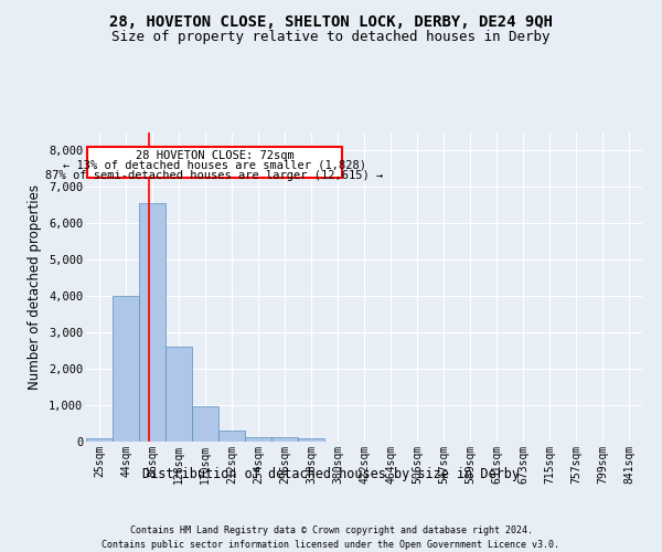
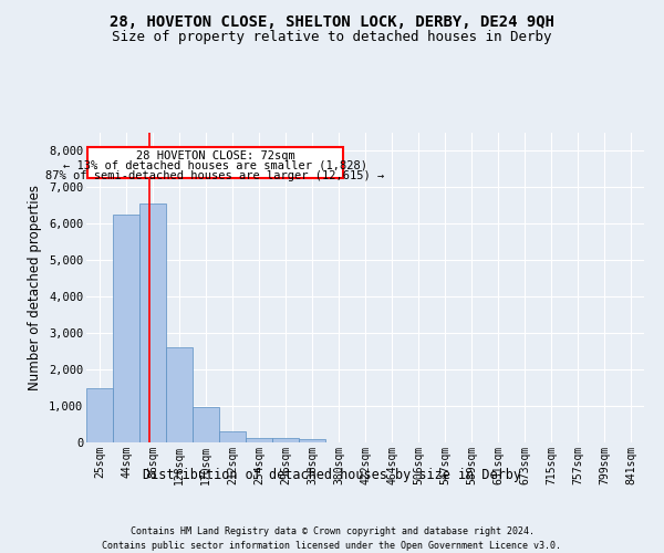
25sqm: 80 -> 1,500
44sqm: 4,000 -> 6,250
